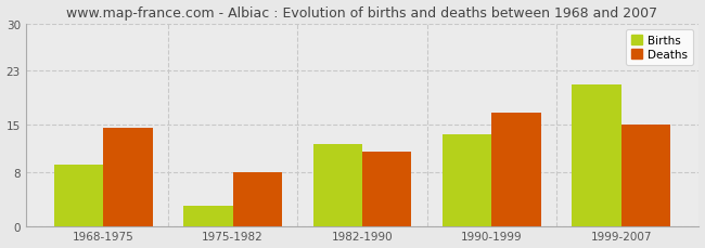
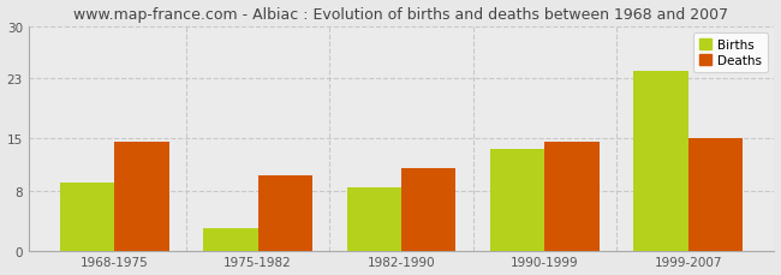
Deaths/1975-1982: 8.0 -> 10.0
Births/1982-1990: 12.2 -> 8.5
Deaths/1990-1999: 16.8 -> 14.5
Births/1999-2007: 21.0 -> 24.0
